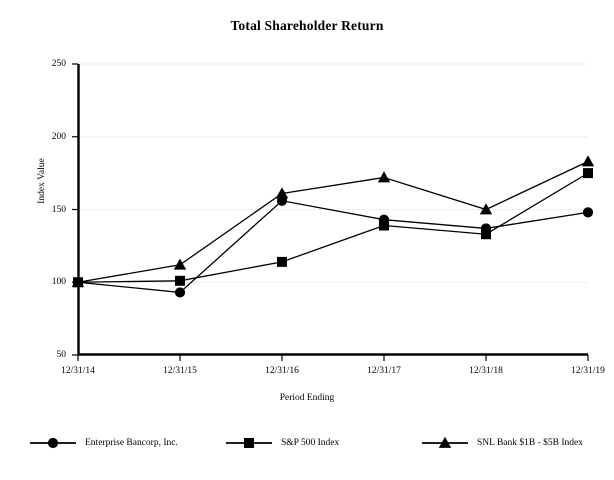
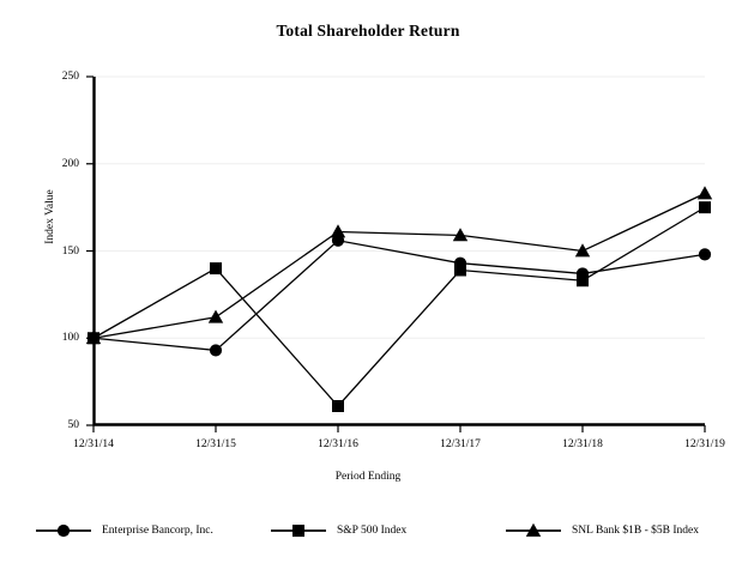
S&P 500 Index/12/31/15: 101 -> 140
S&P 500 Index/12/31/16: 114 -> 61
SNL Bank $1B - $5B Index/12/31/17: 172 -> 159
